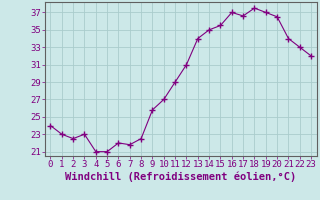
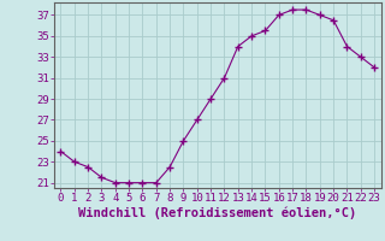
3: 23.0 -> 21.5
6: 22.0 -> 21.0
7: 21.8 -> 21.0
9: 25.8 -> 25.0
17: 36.6 -> 37.5
